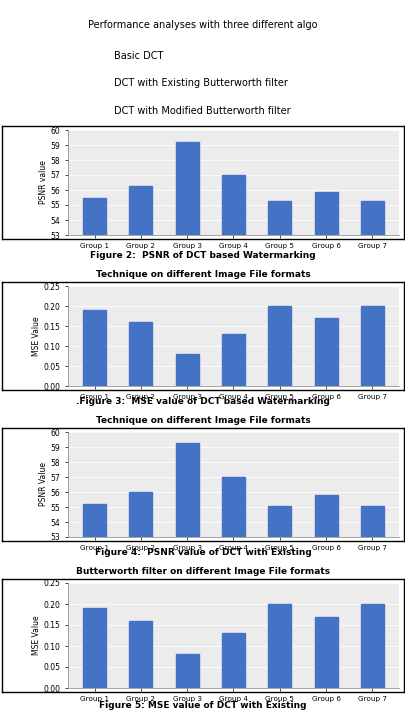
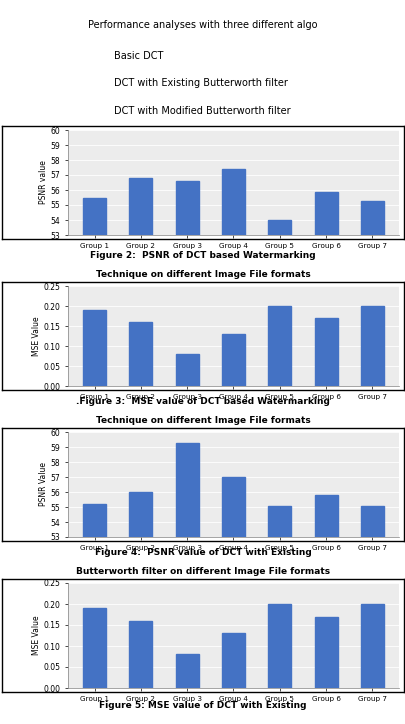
Group 2: 56.3 -> 56.8
Group 3: 59.2 -> 56.6
Group 4: 57.0 -> 57.4
Group 5: 55.3 -> 54.0
